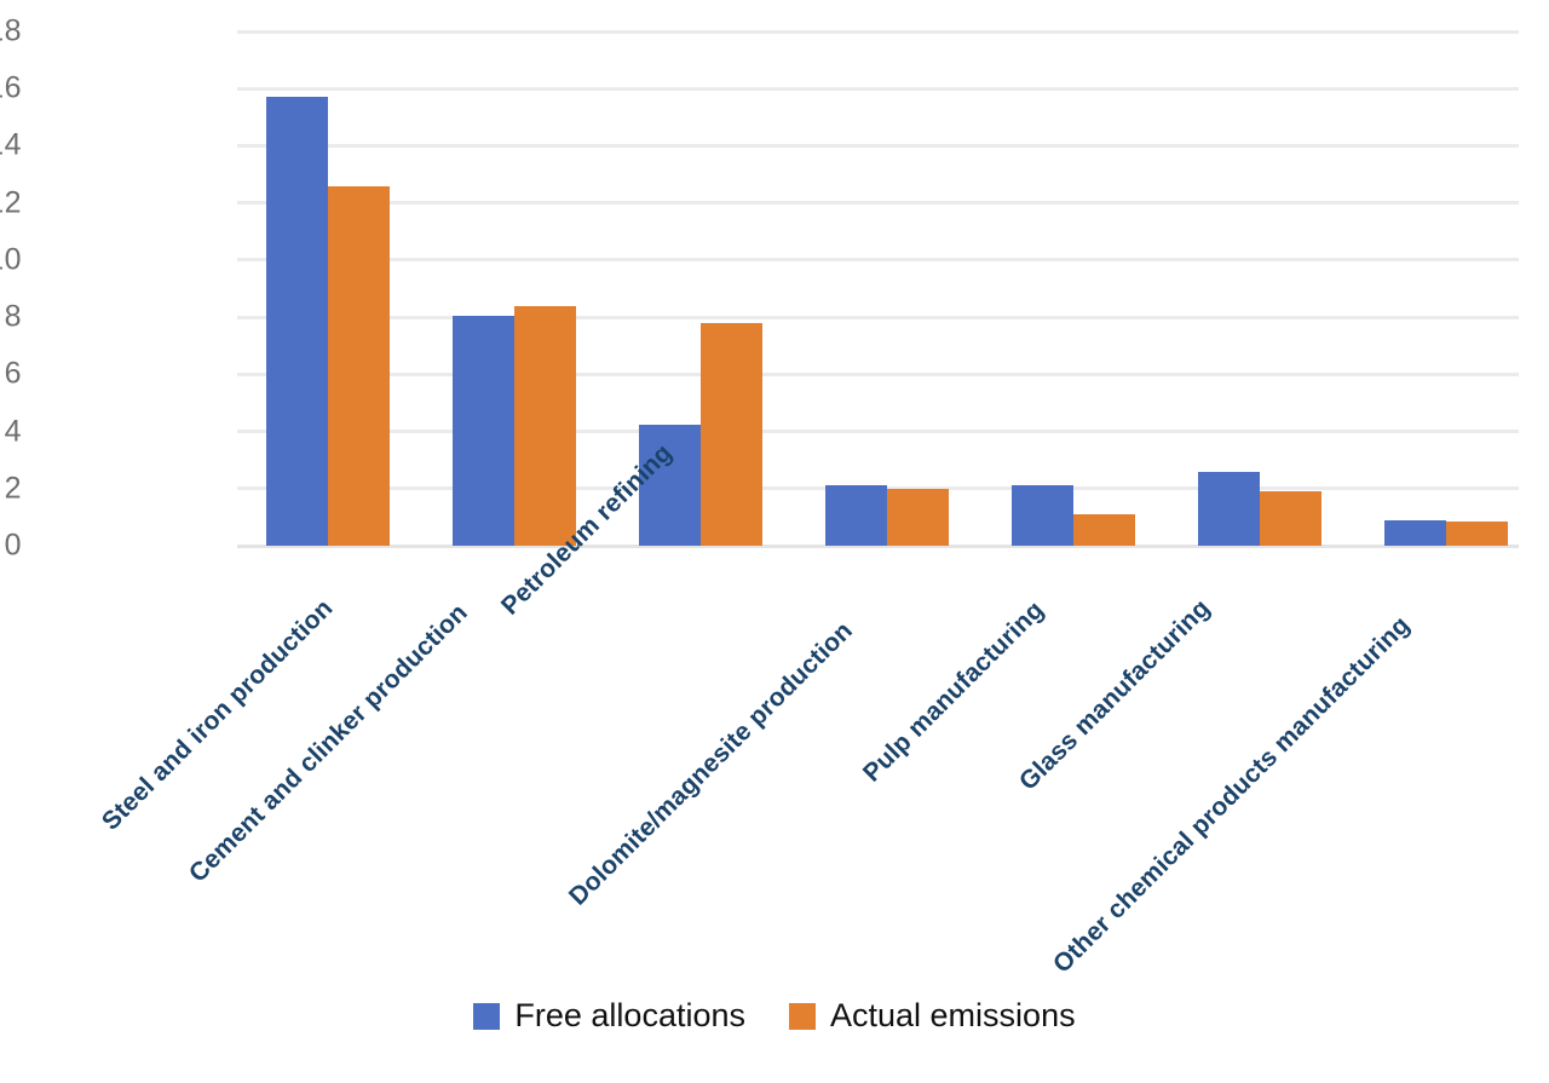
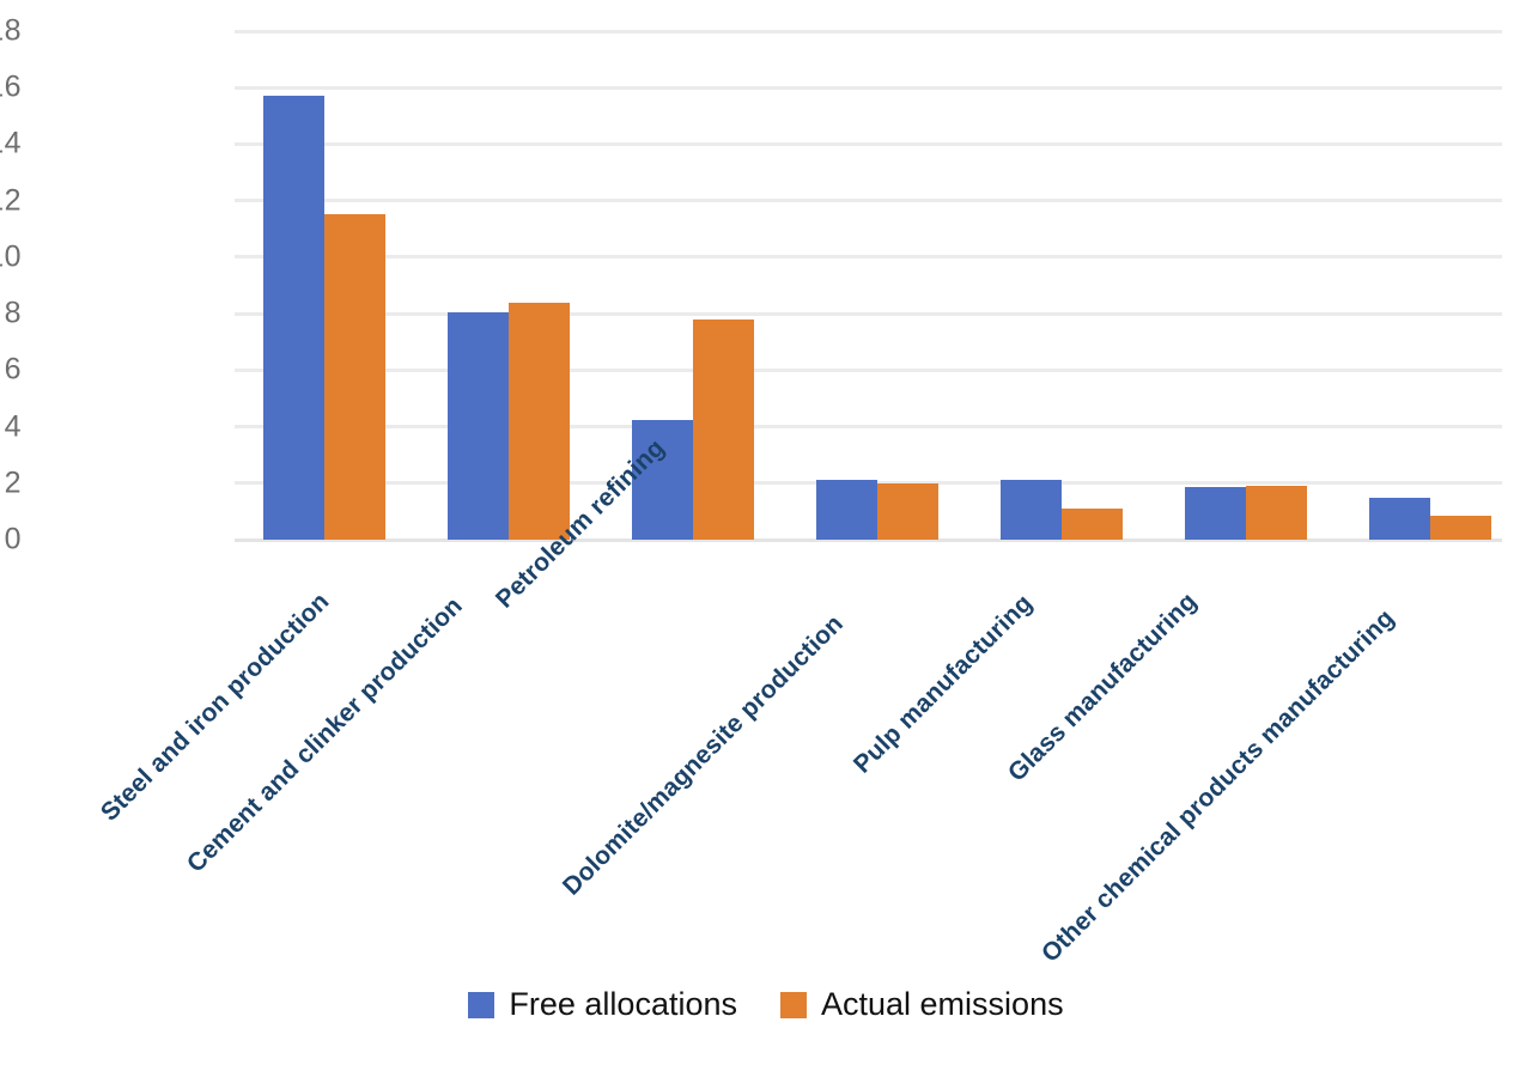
Actual emissions/Steel and iron production: 12.6 -> 11.5
Free allocations/Glass manufacturing: 2.6 -> 1.9
Free allocations/Other chemical products manufacturing: 0.9 -> 1.5
